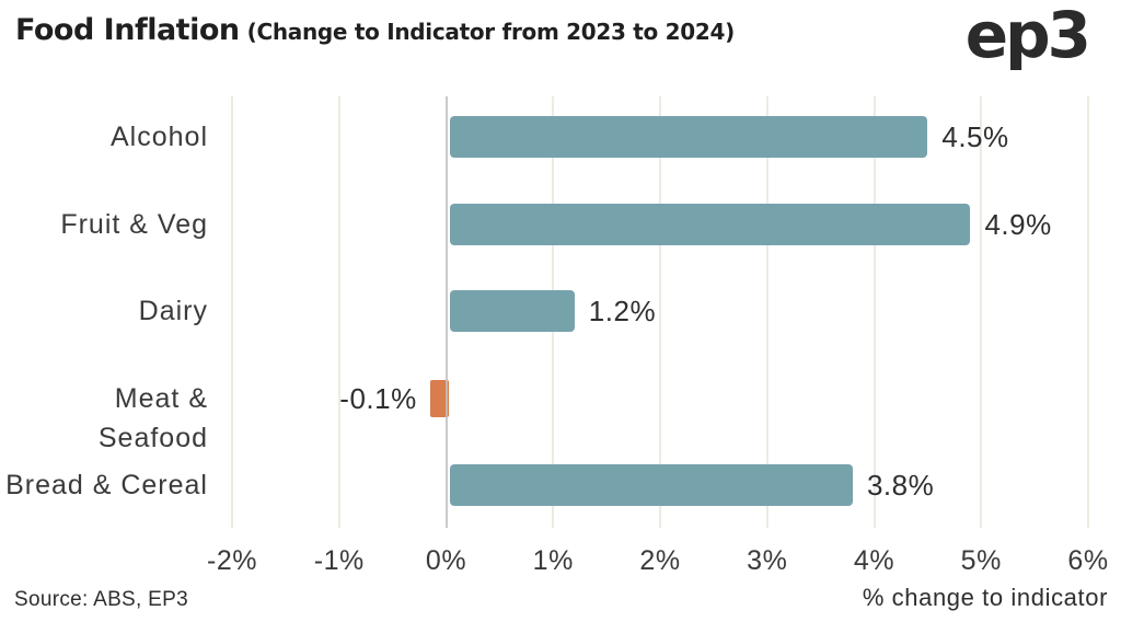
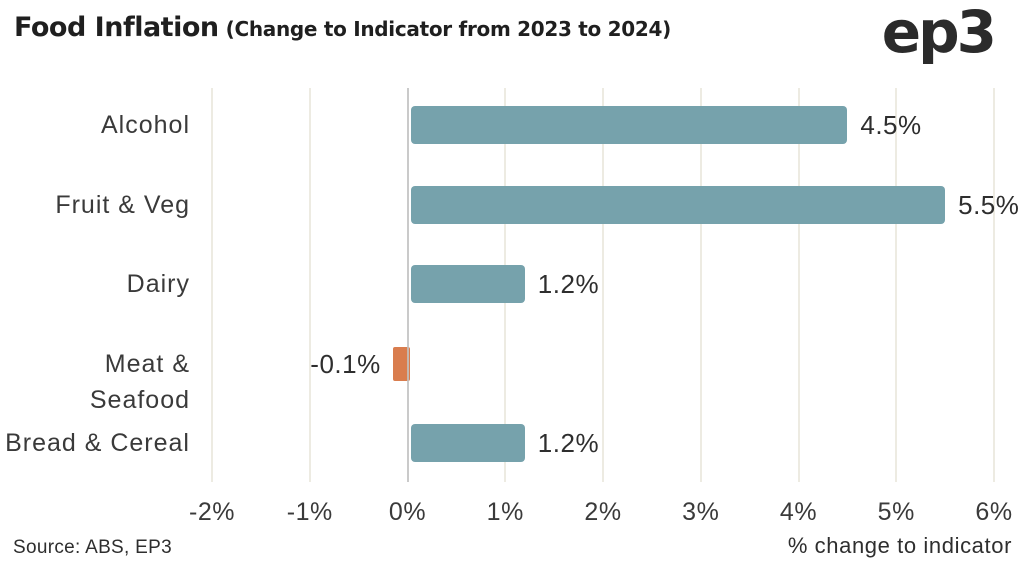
Fruit & Veg: 4.9% -> 5.5%
Bread & Cereal: 3.8% -> 1.2%
